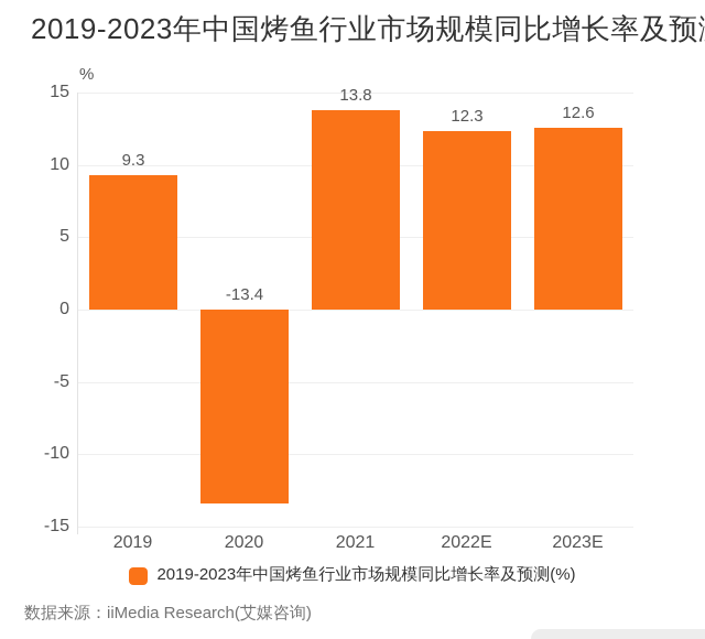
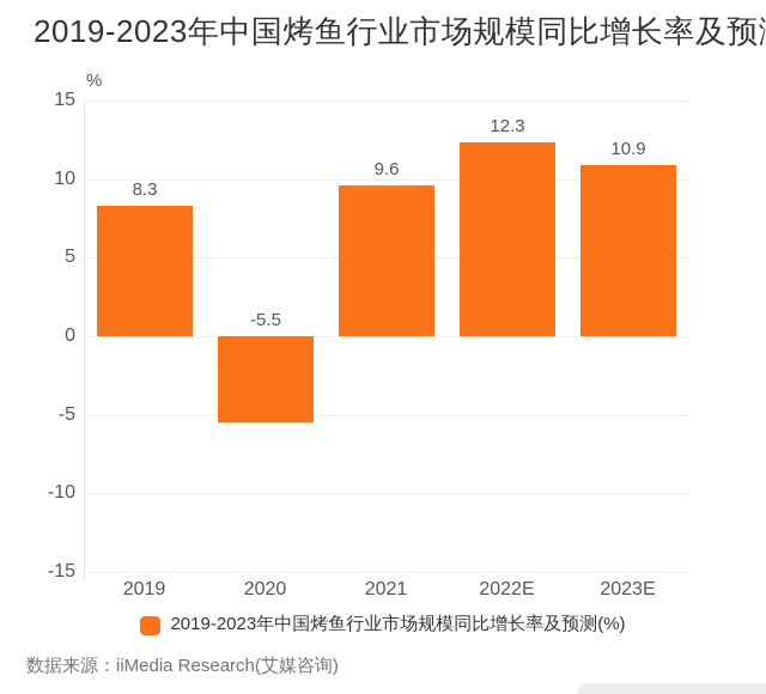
2019: 9.3 -> 8.3
2020: -13.4 -> -5.5
2021: 13.8 -> 9.6
2023E: 12.6 -> 10.9
